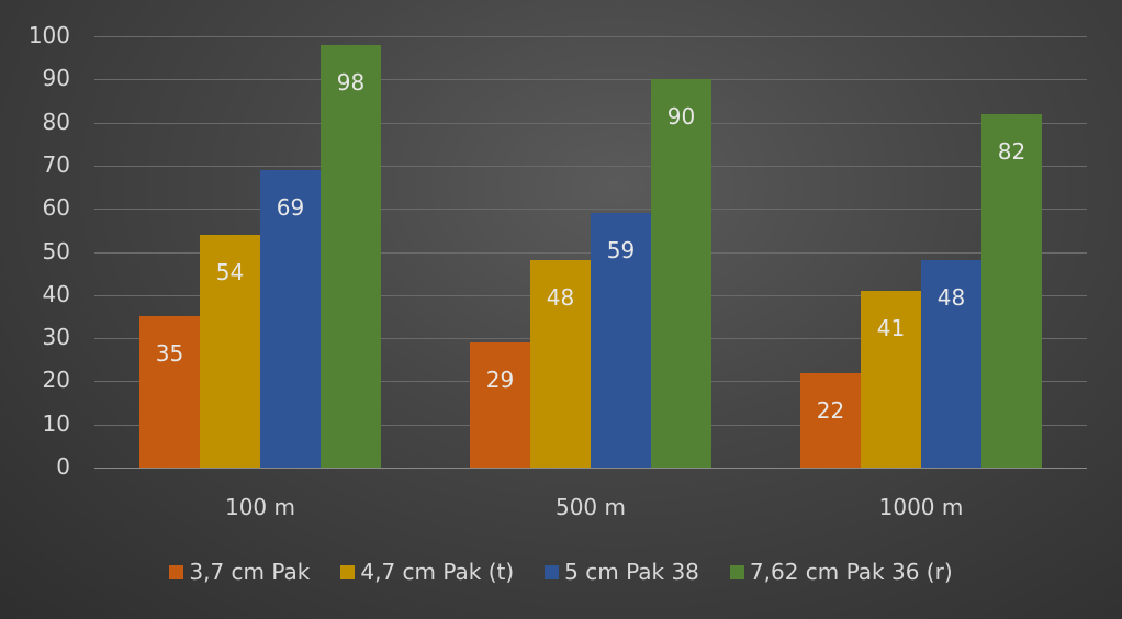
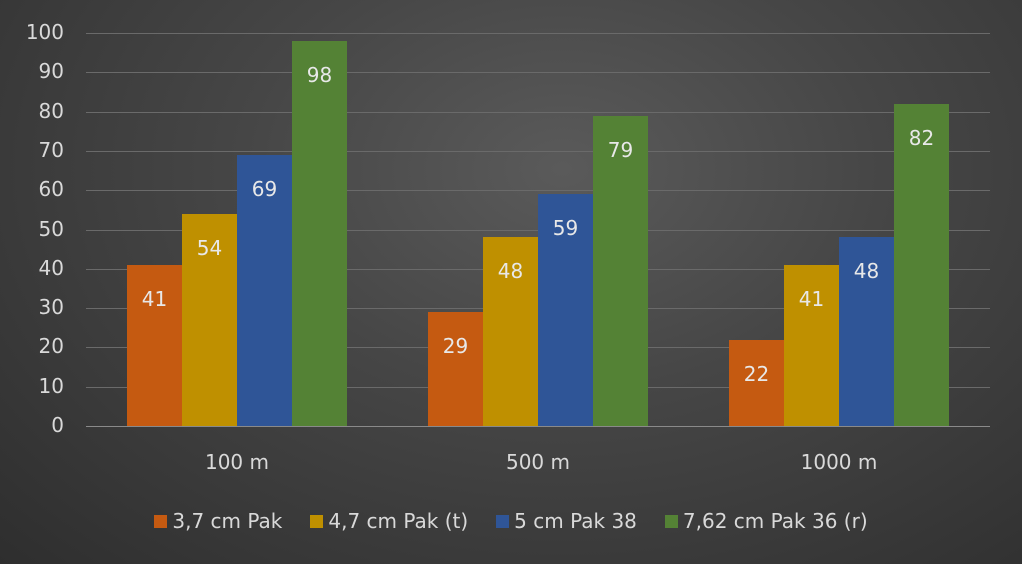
3,7 cm Pak/100 m: 35 -> 41
7,62 cm Pak 36 (r)/500 m: 90 -> 79
